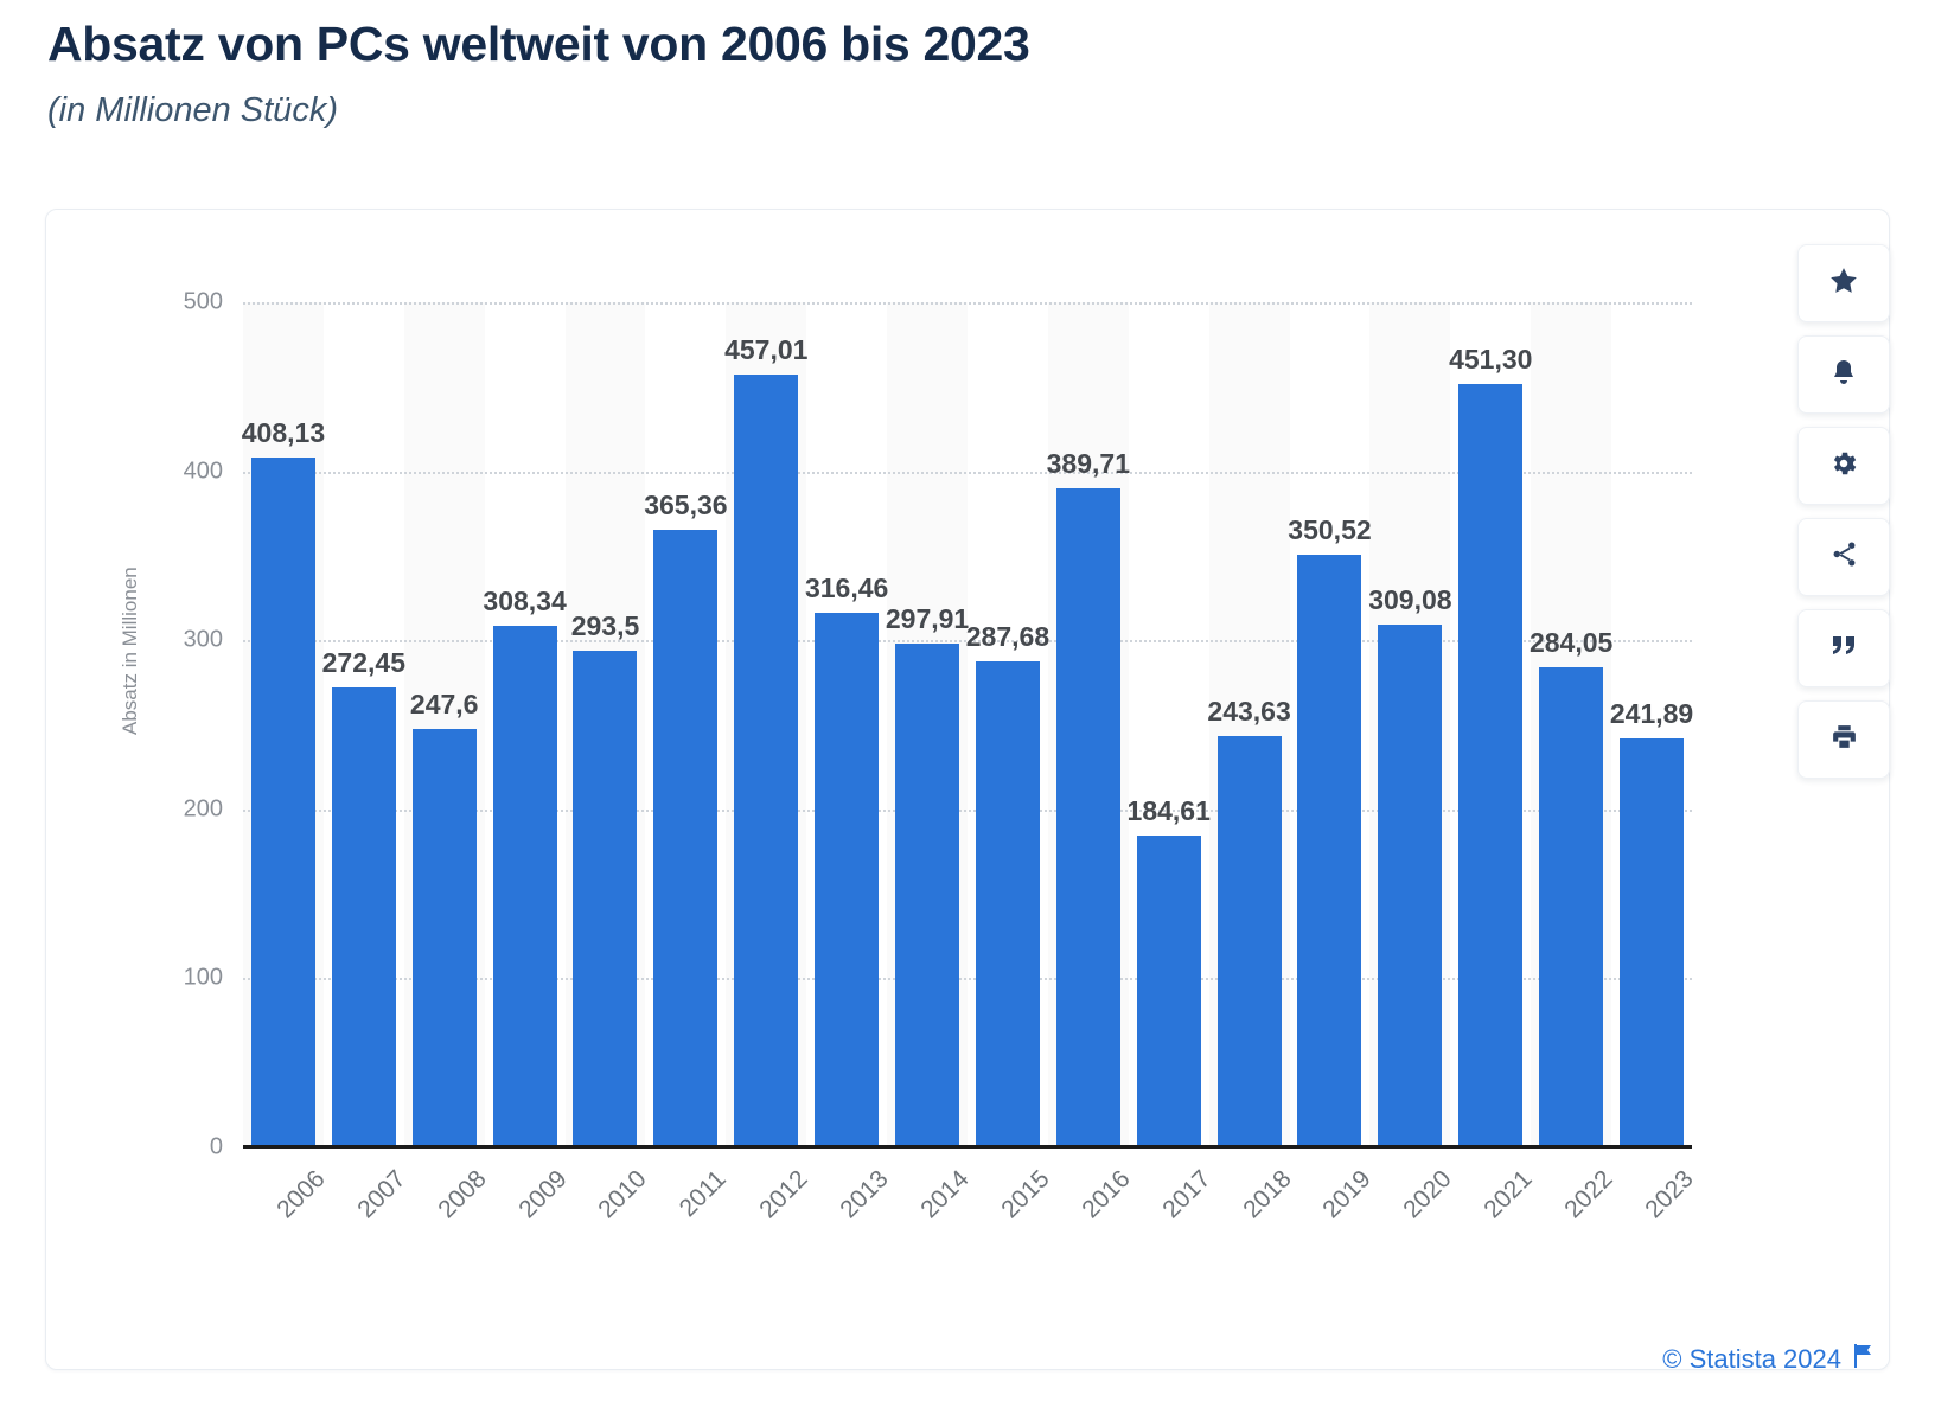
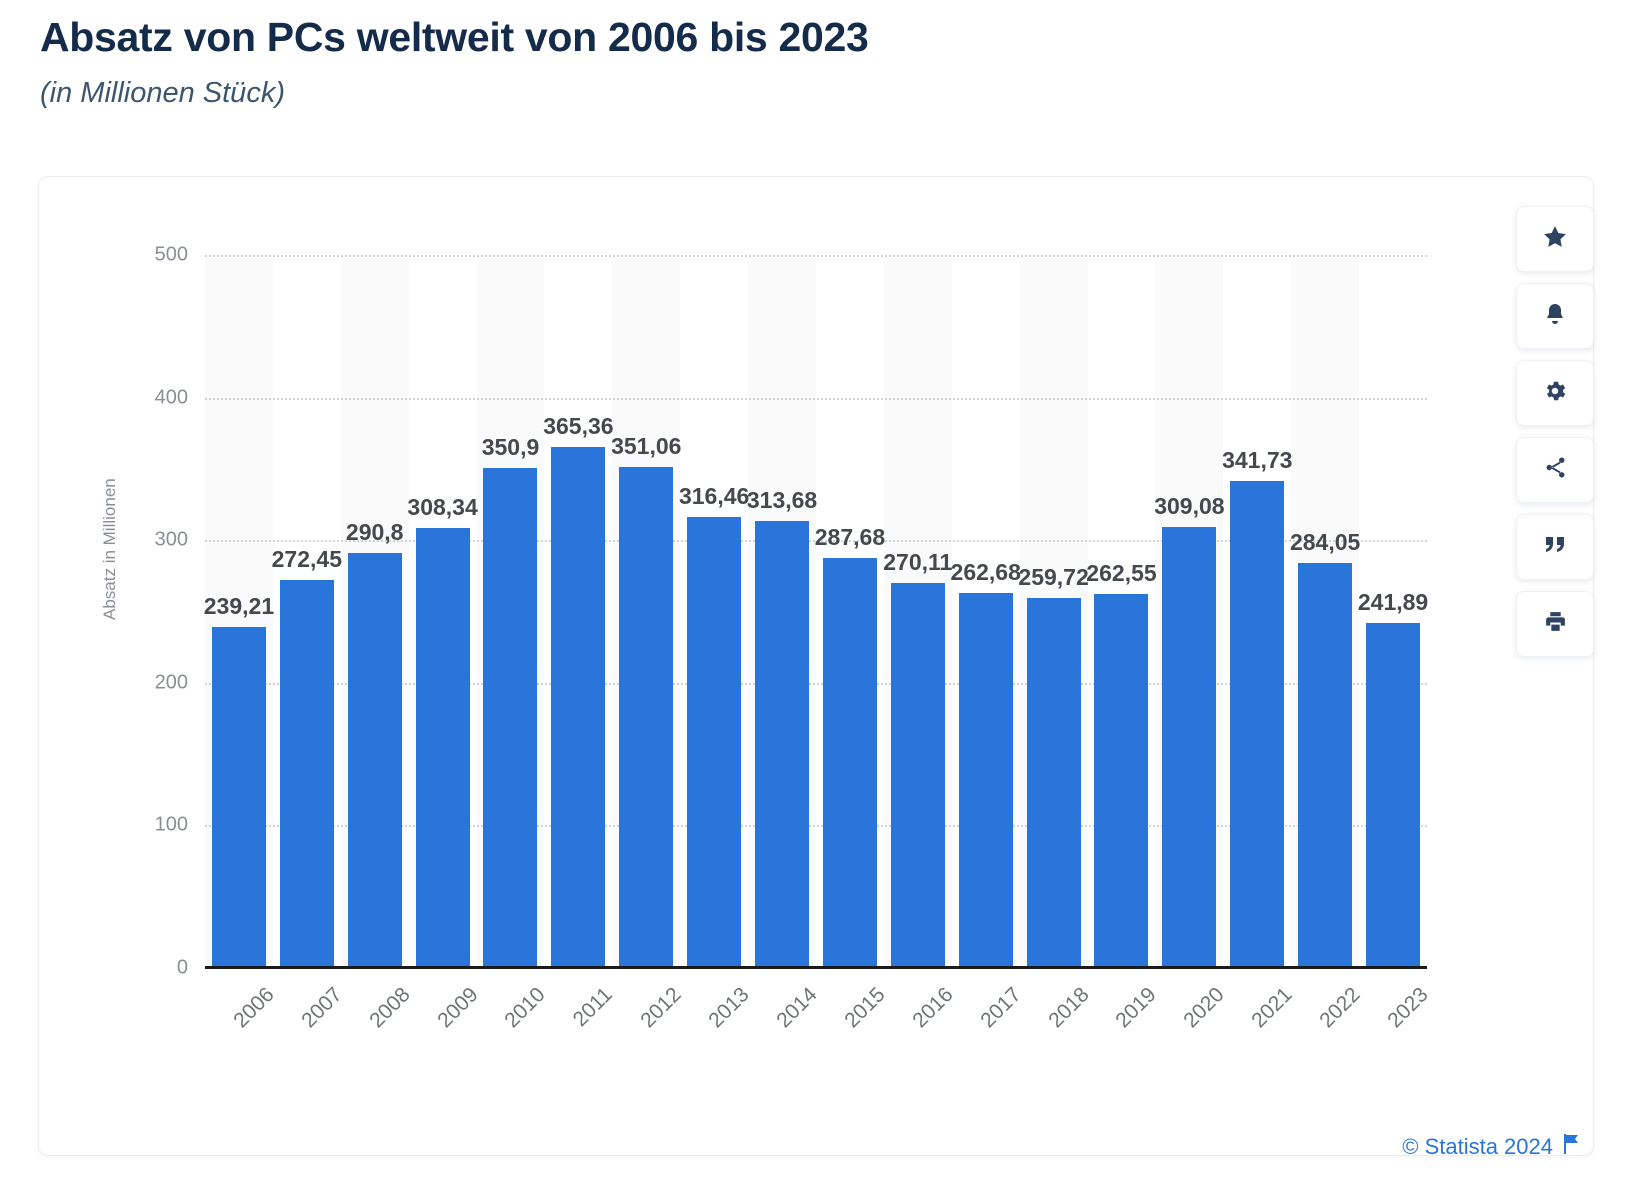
2006: 408,13 -> 239,21
2008: 247,6 -> 290,8
2010: 293,5 -> 350,9
2012: 457,01 -> 351,06
2014: 297,91 -> 313,68
2016: 389,71 -> 270,11
2017: 184,61 -> 262,68
2018: 243,63 -> 259,72
2019: 350,52 -> 262,55
2021: 451,30 -> 341,73
